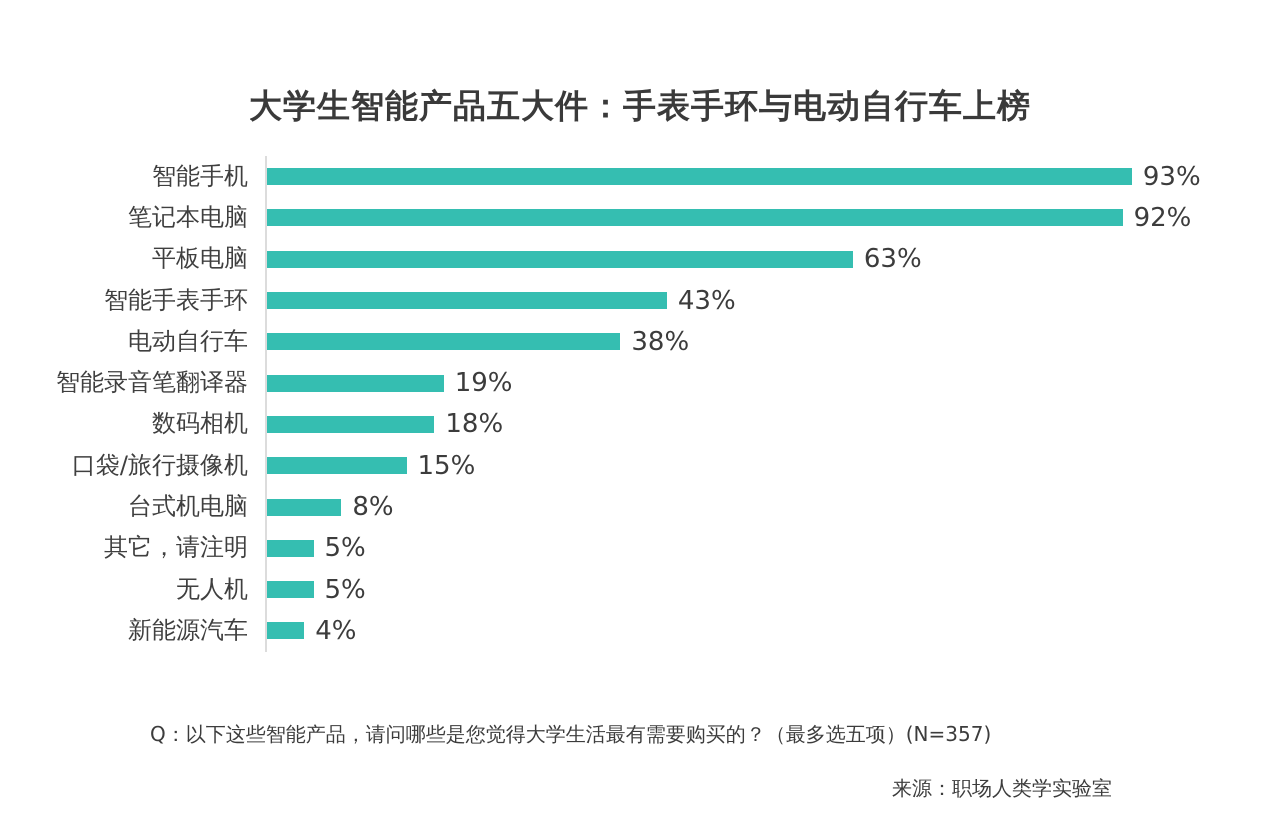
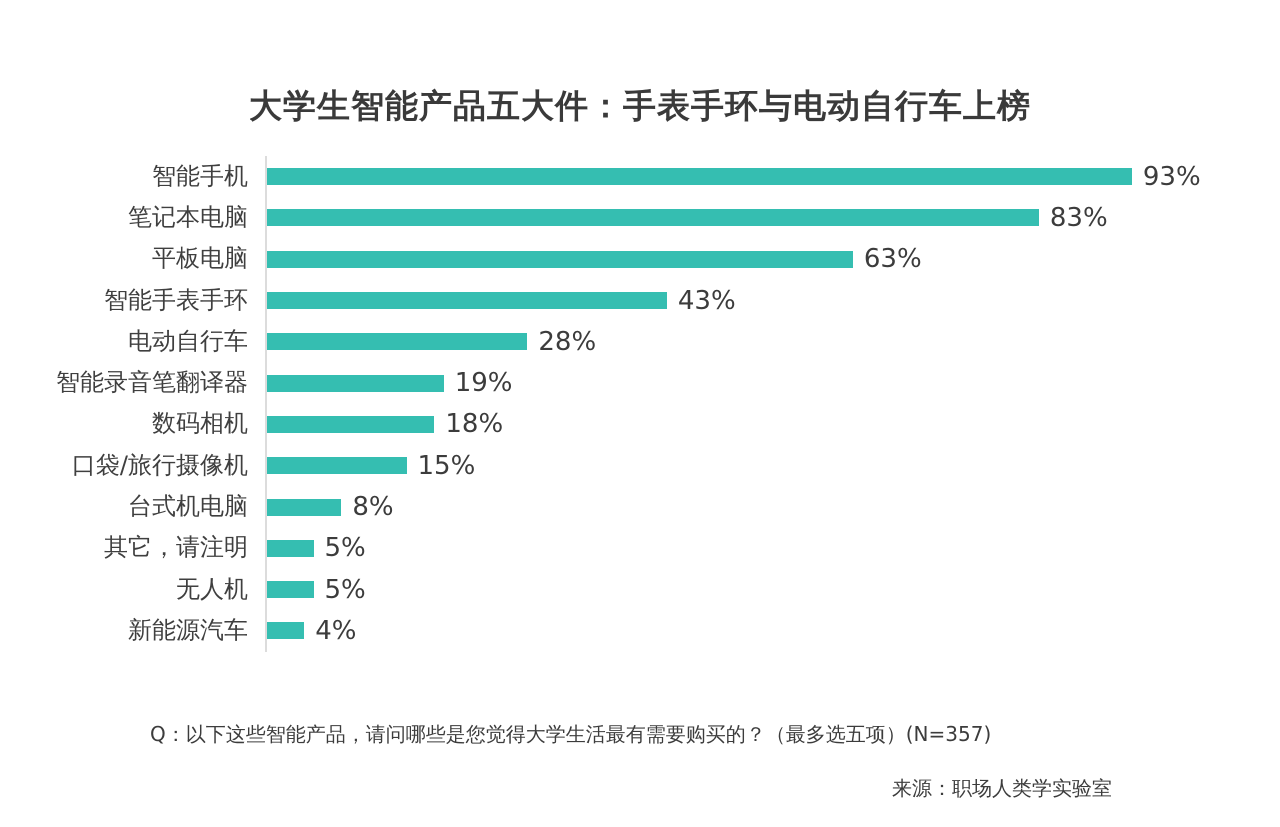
笔记本电脑: 92% -> 83%
电动自行车: 38% -> 28%
